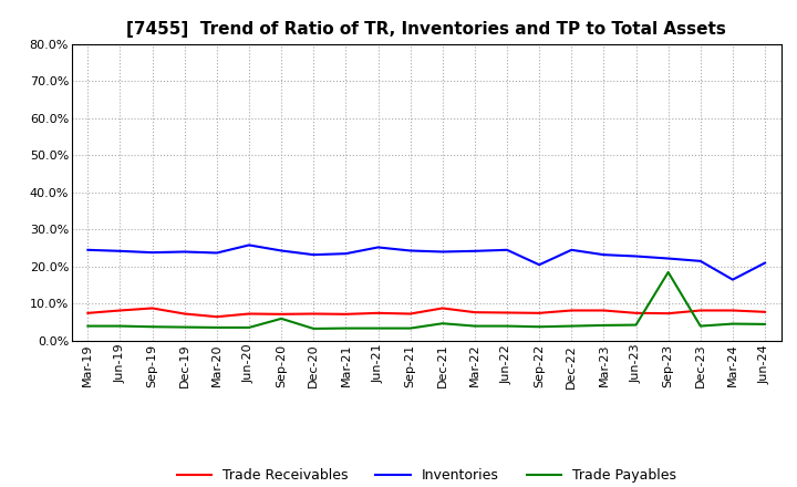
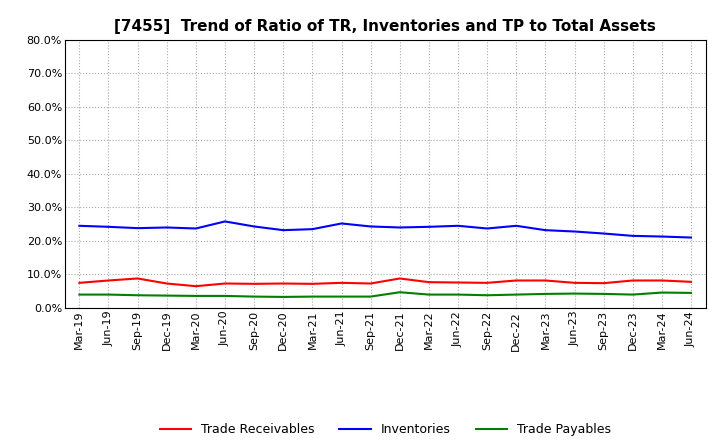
Trade Payables/Sep-20: 6.0% -> 3.4%
Inventories/Sep-22: 20.5% -> 23.7%
Trade Payables/Sep-23: 18.5% -> 4.2%
Inventories/Mar-24: 16.5% -> 21.3%
